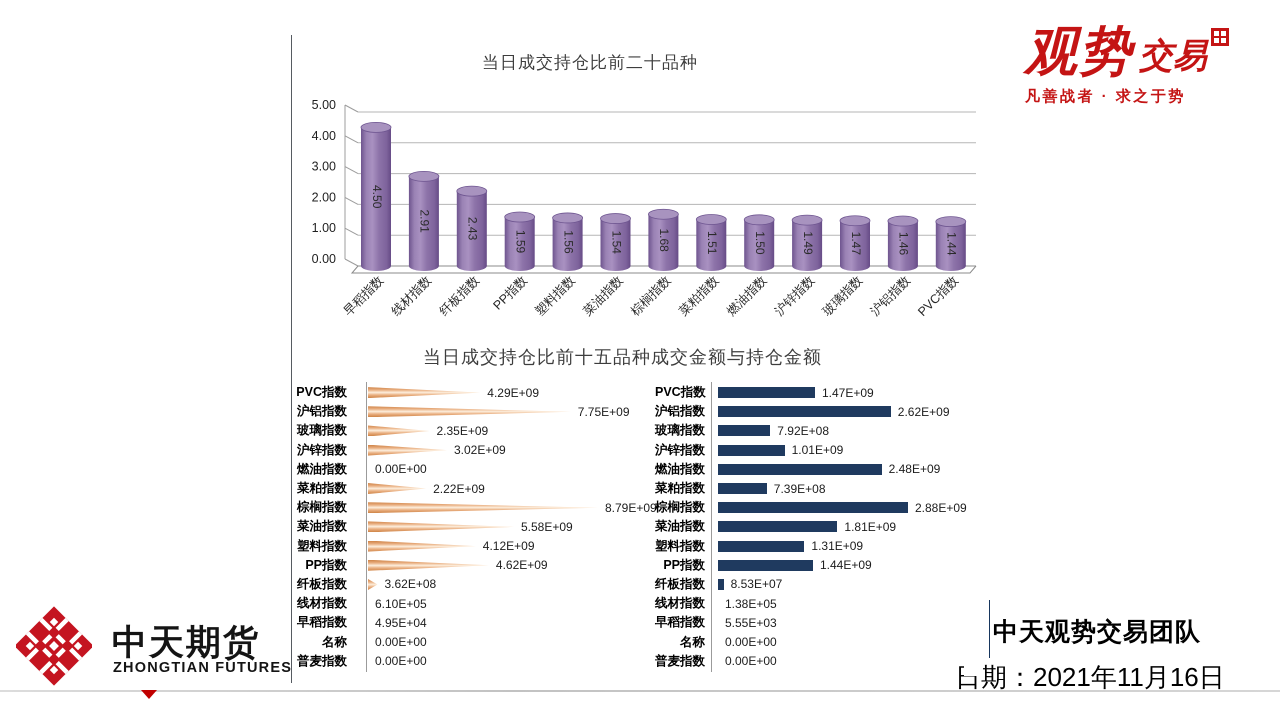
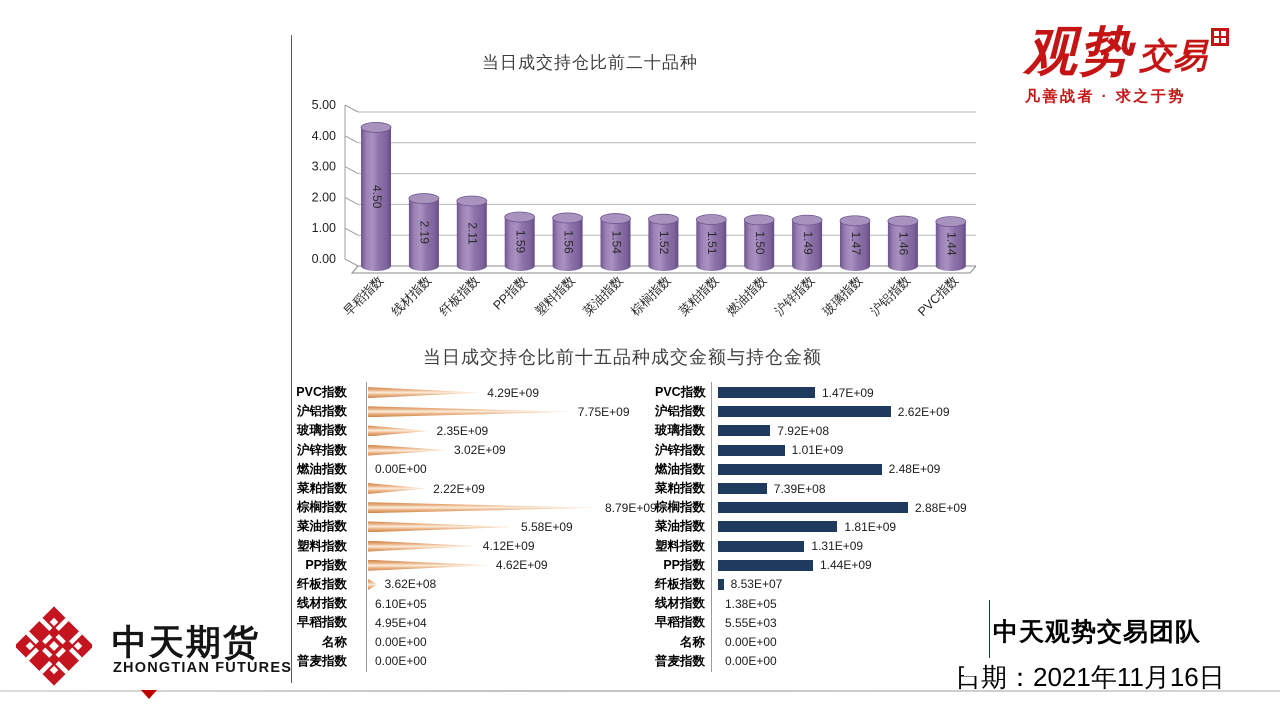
当日成交持仓比前二十品种/线材指数: 2.91 -> 2.19
当日成交持仓比前二十品种/纤板指数: 2.43 -> 2.11
当日成交持仓比前二十品种/棕榈指数: 1.68 -> 1.52
